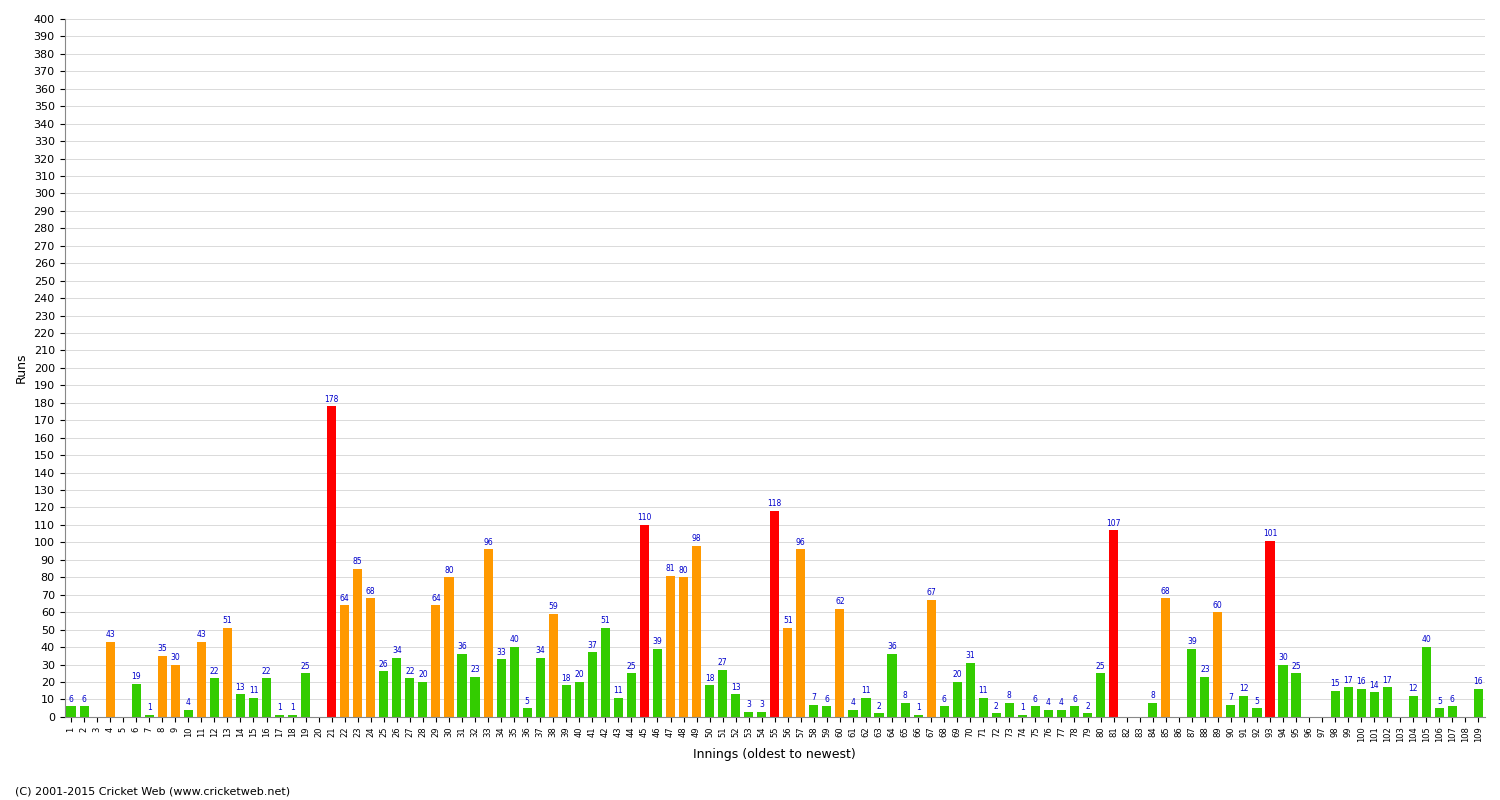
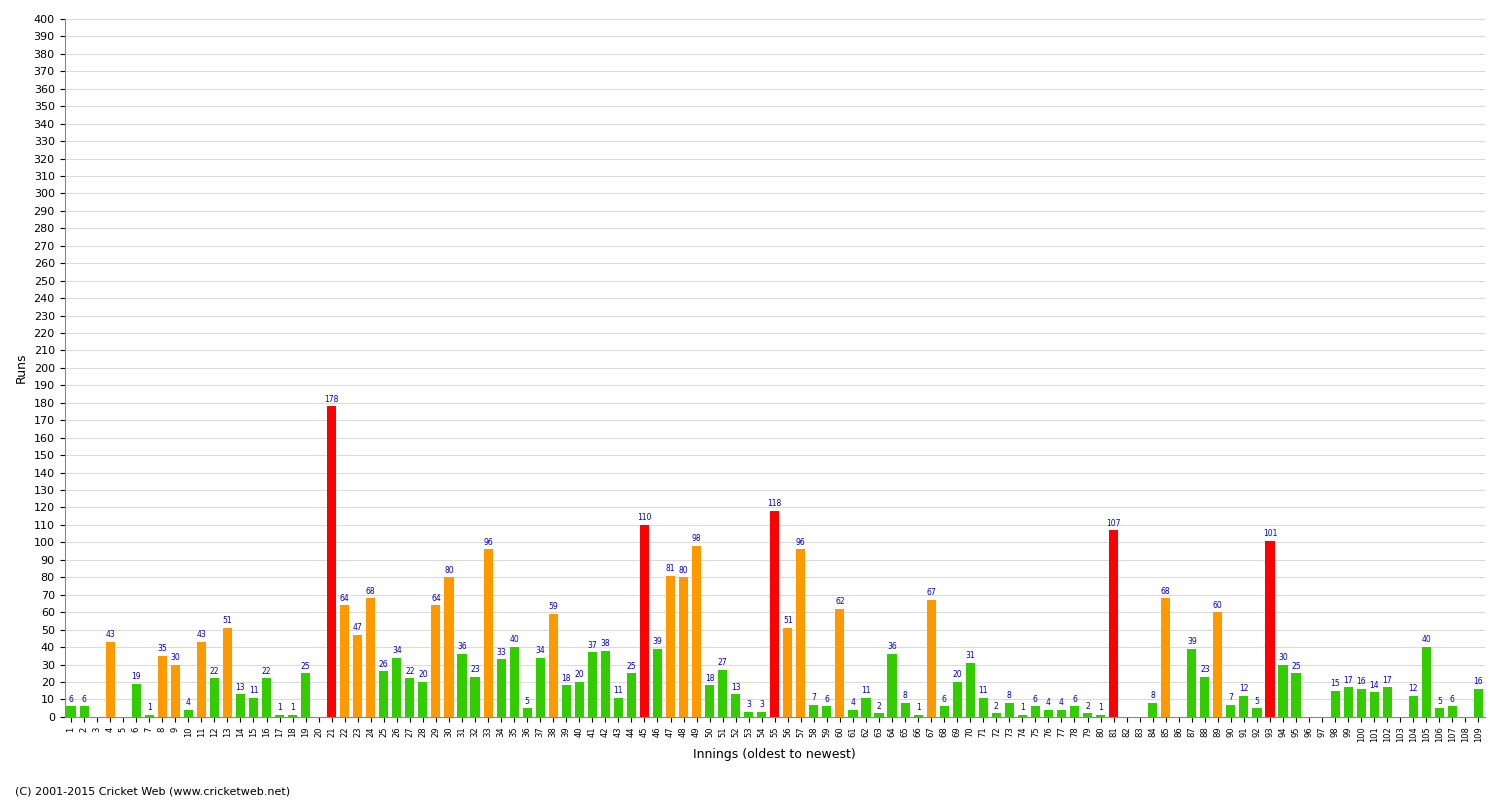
23: 85 -> 47
42: 51 -> 38
80: 25 -> 1
